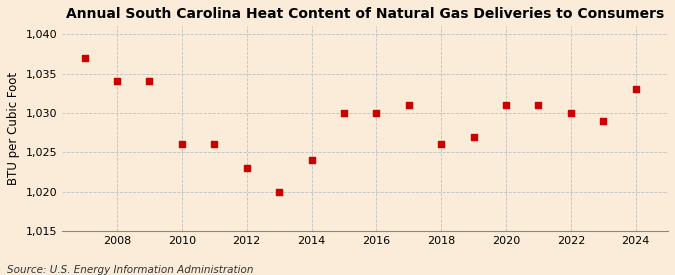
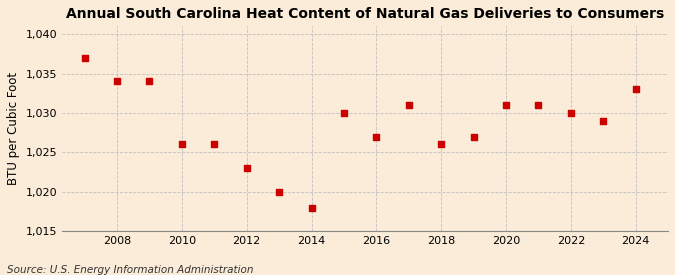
2014: 1,024 -> 1,018
2016: 1,030 -> 1,027
